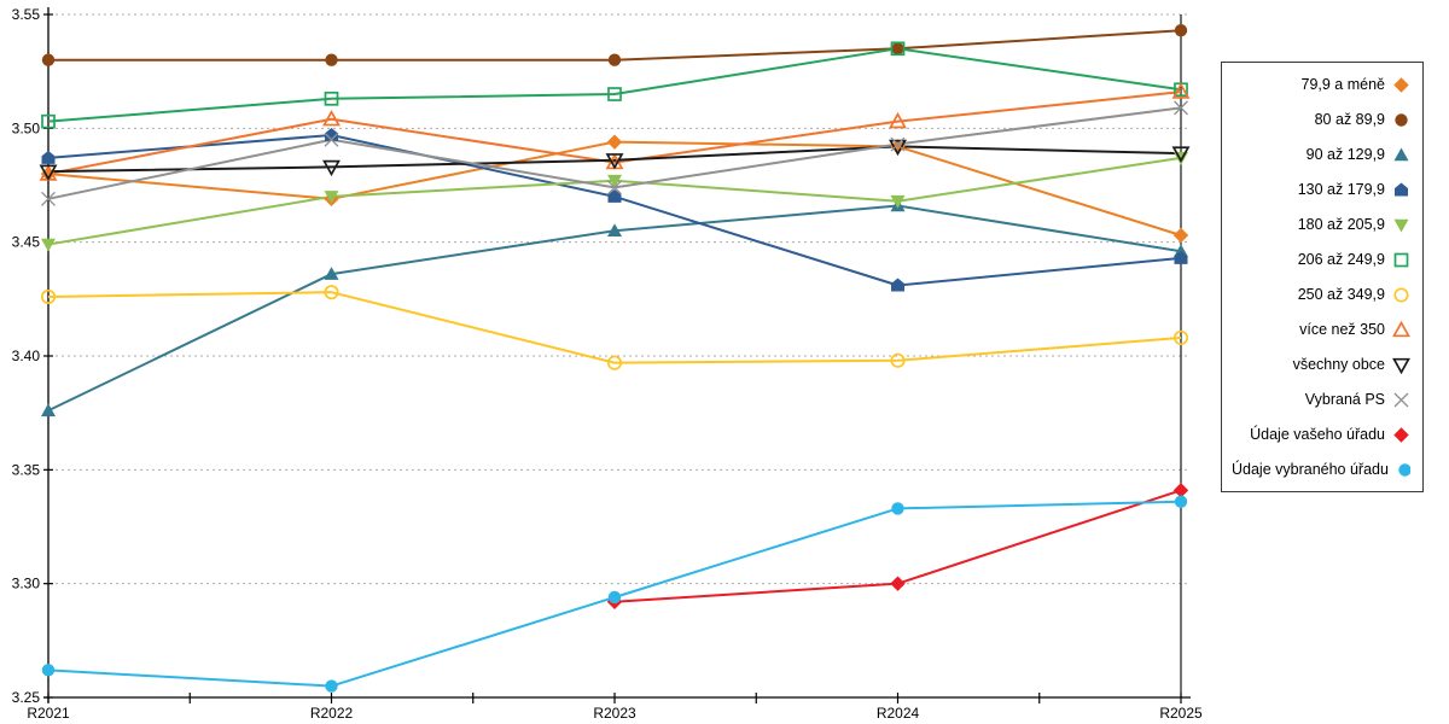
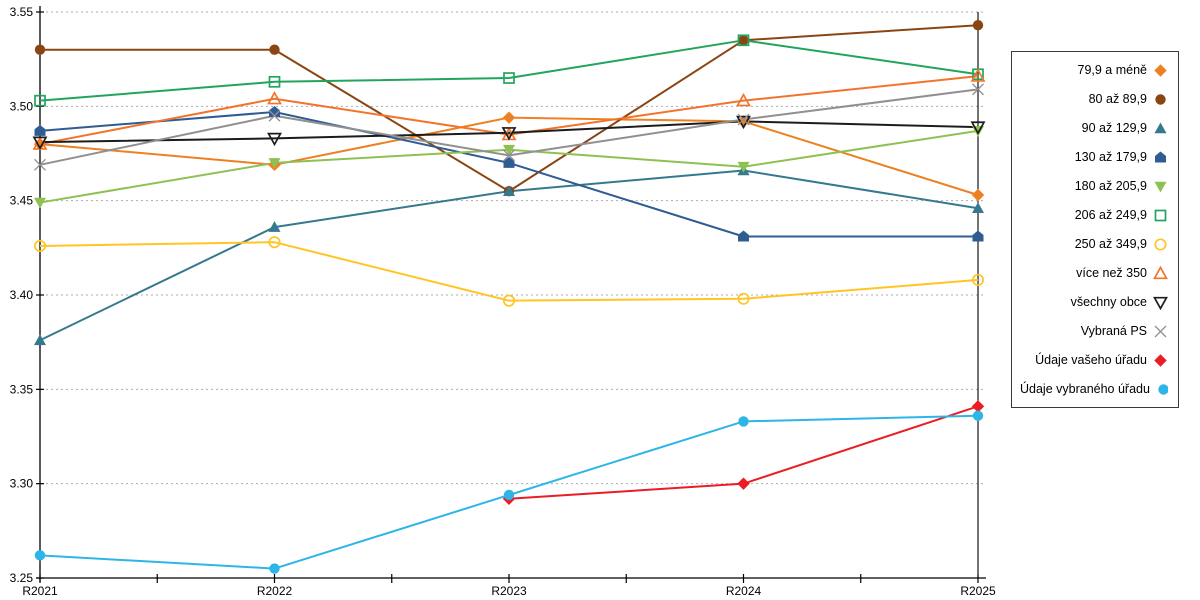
80 až 89,9/R2023: 3.530 -> 3.455
130 až 179,9/R2025: 3.443 -> 3.431
